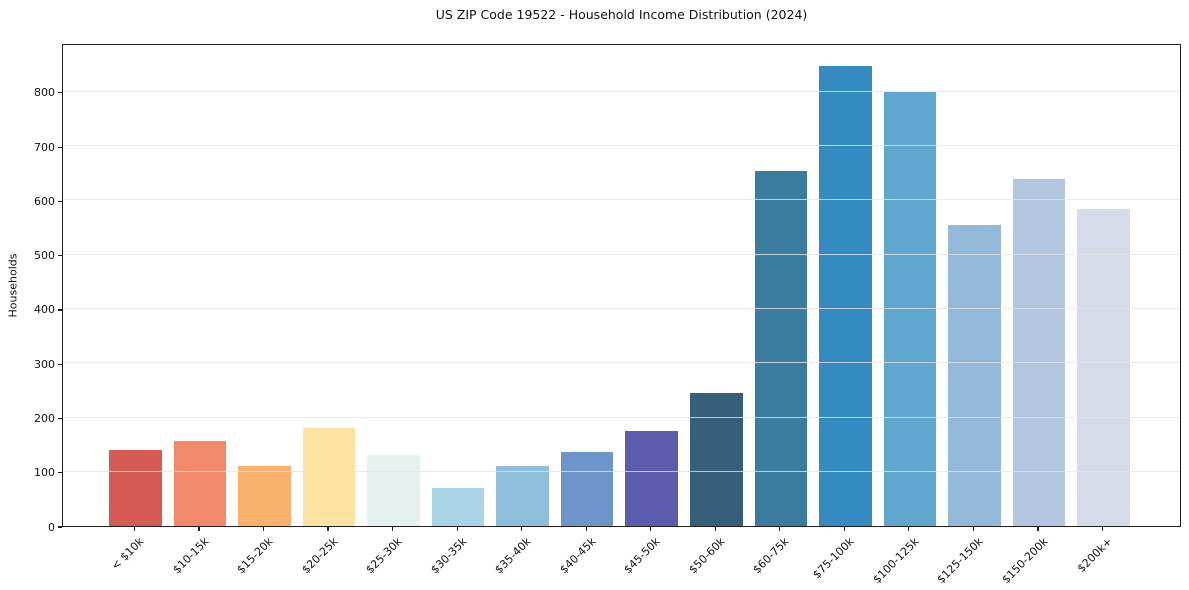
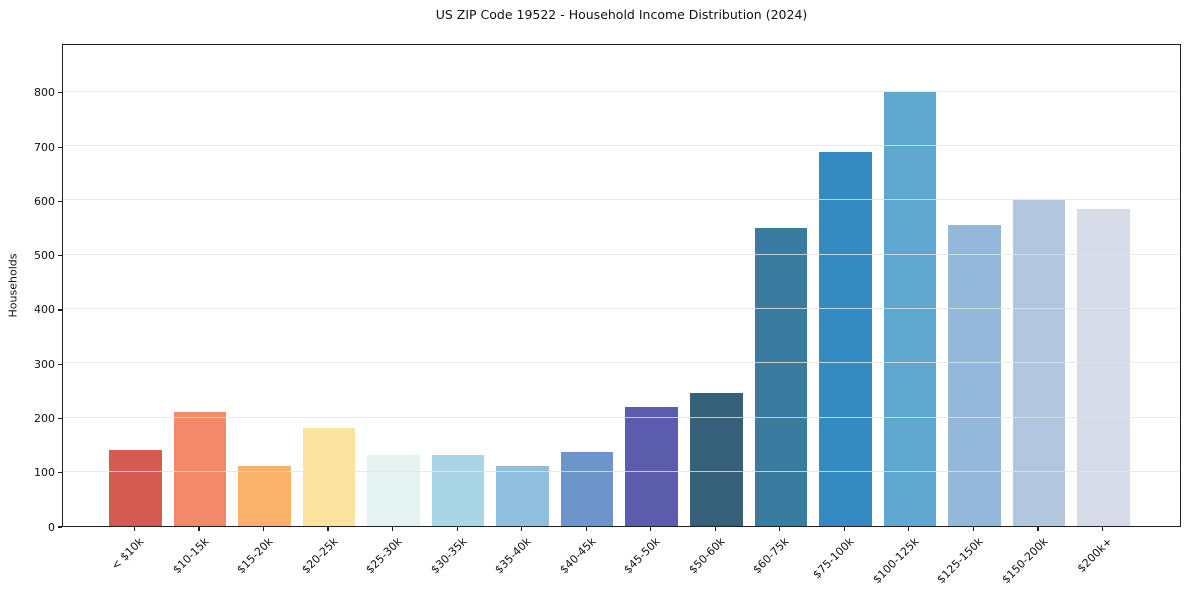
$10-15k: 160 -> 210
$30-35k: 70 -> 130
$45-50k: 180 -> 220
$60-75k: 660 -> 550
$75-100k: 850 -> 690
$150-200k: 640 -> 600
